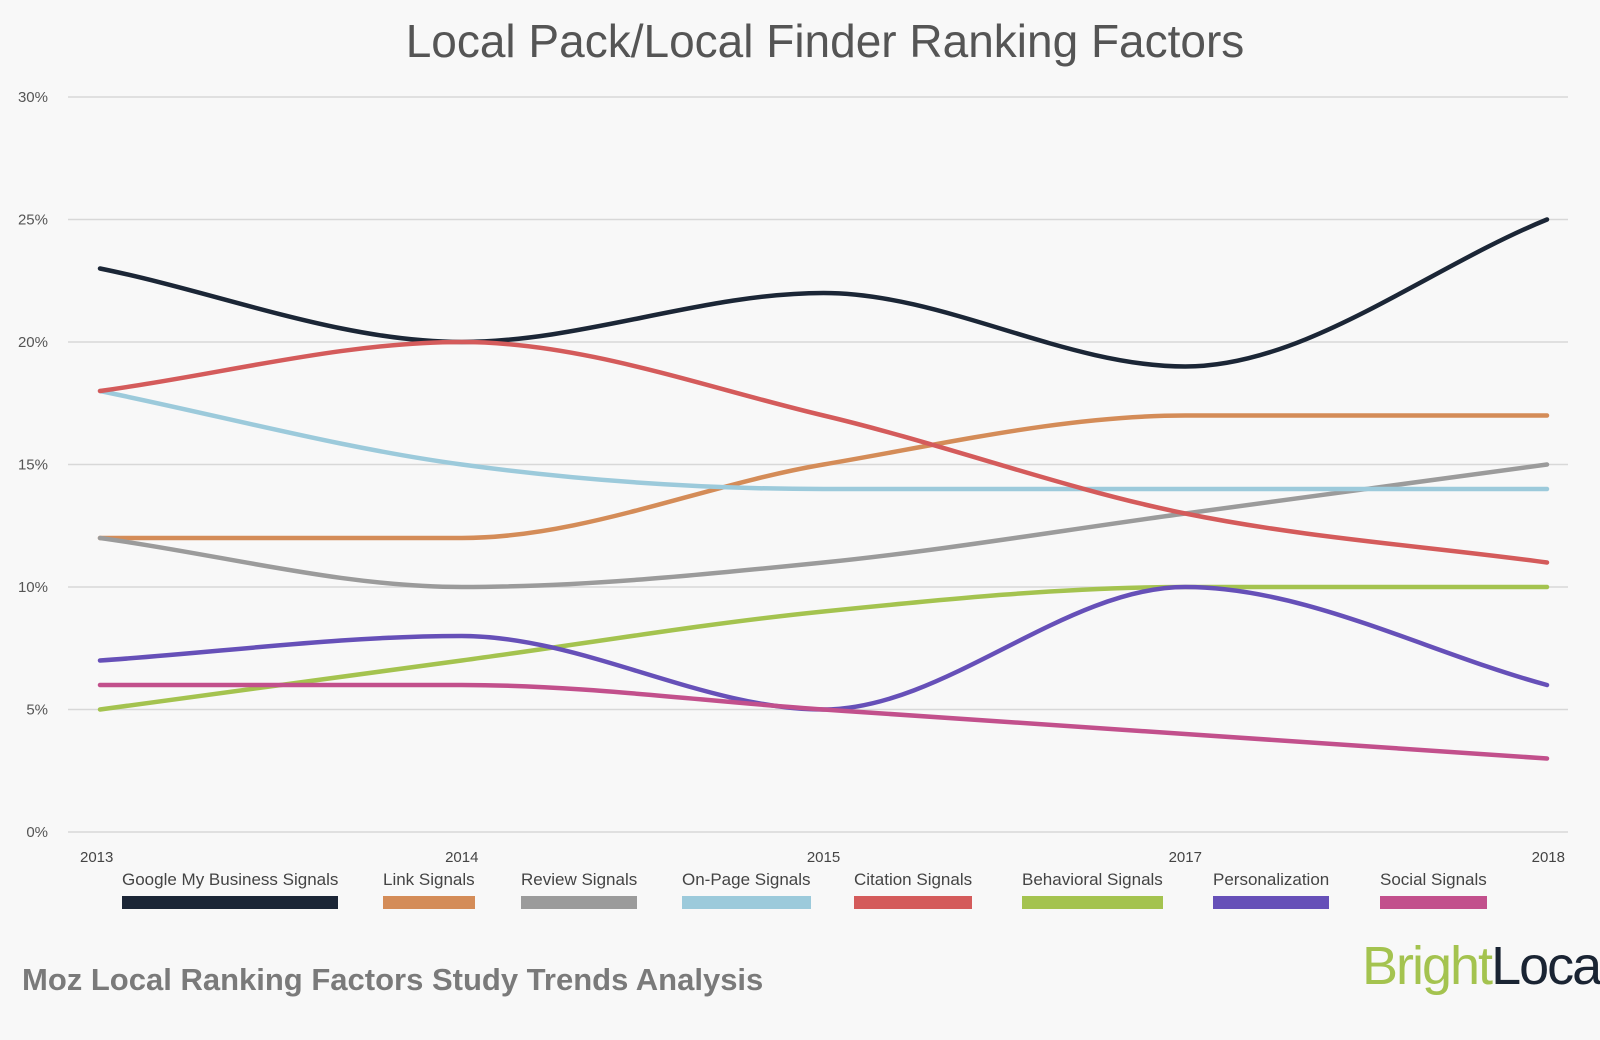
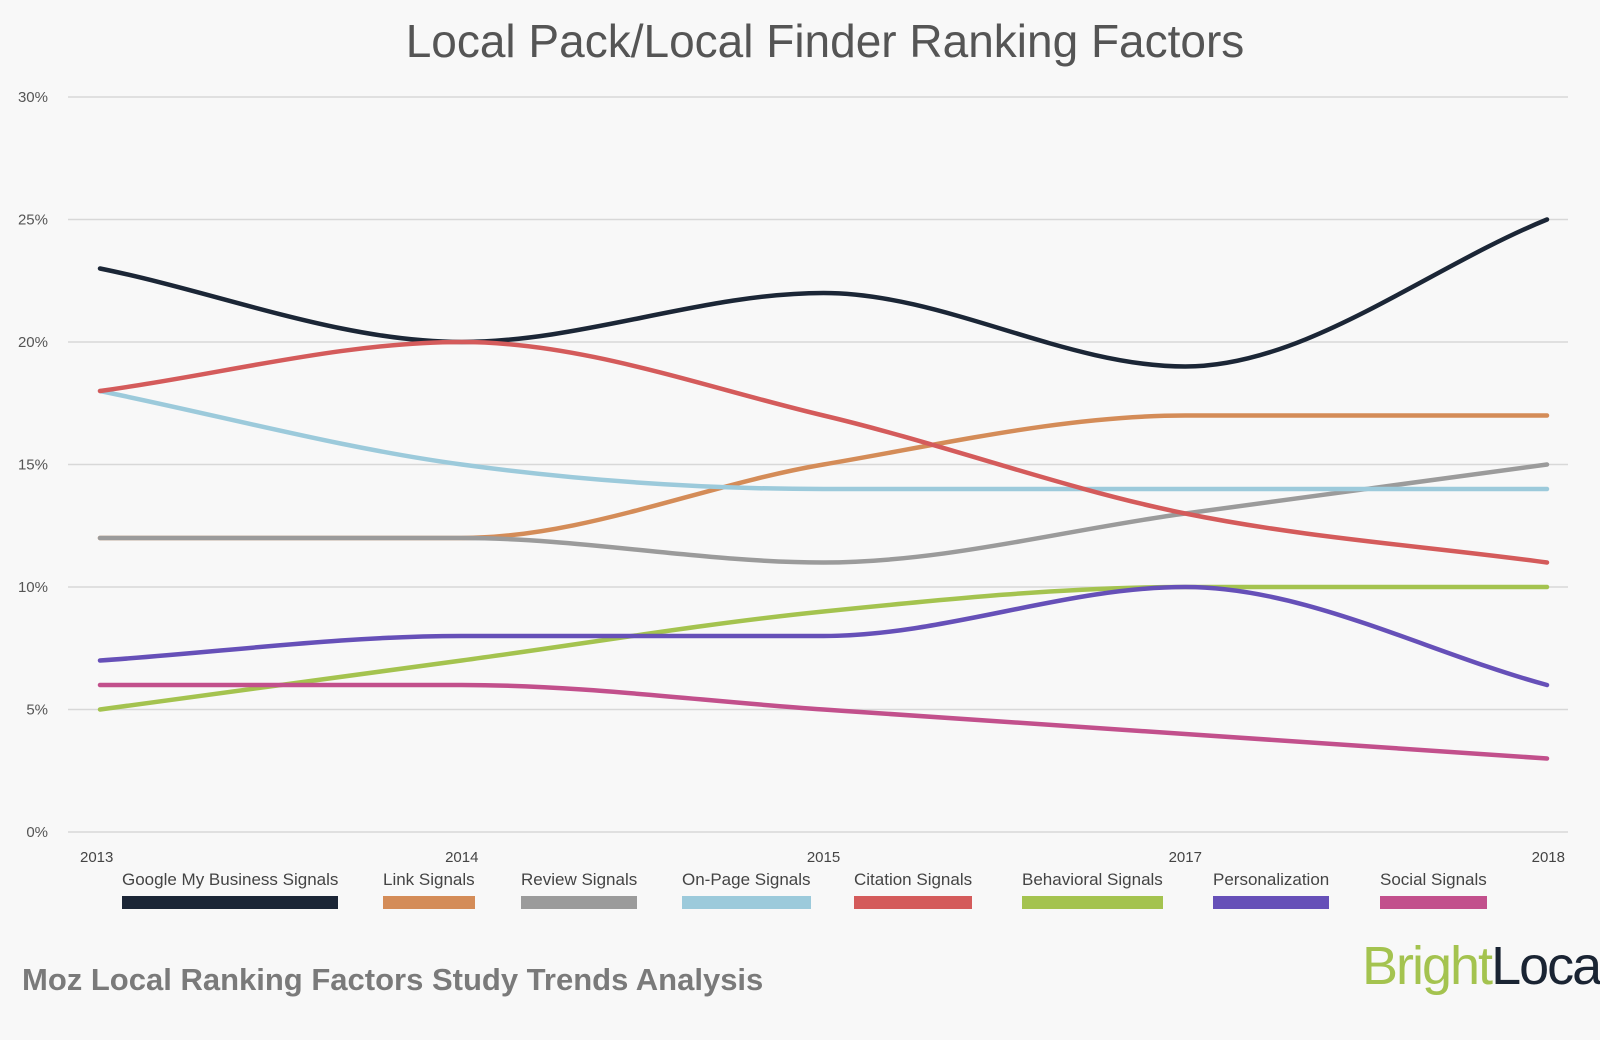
Review Signals/2014: 10% -> 12%
Personalization/2015: 5% -> 8%
